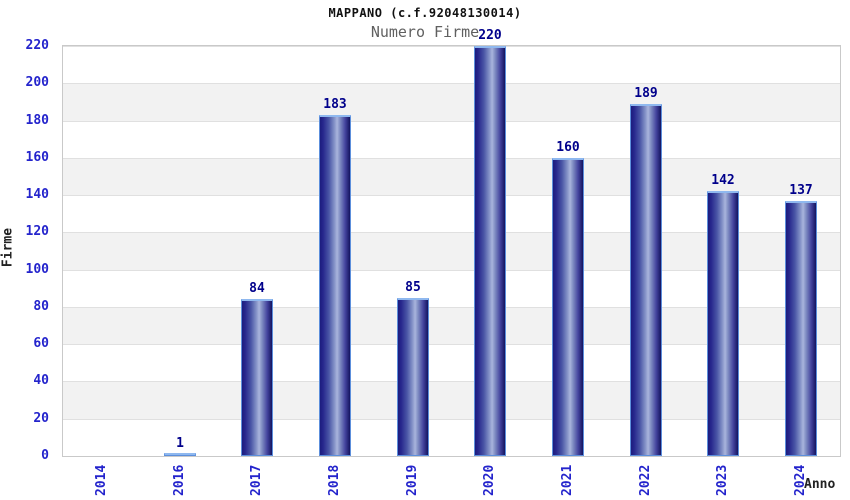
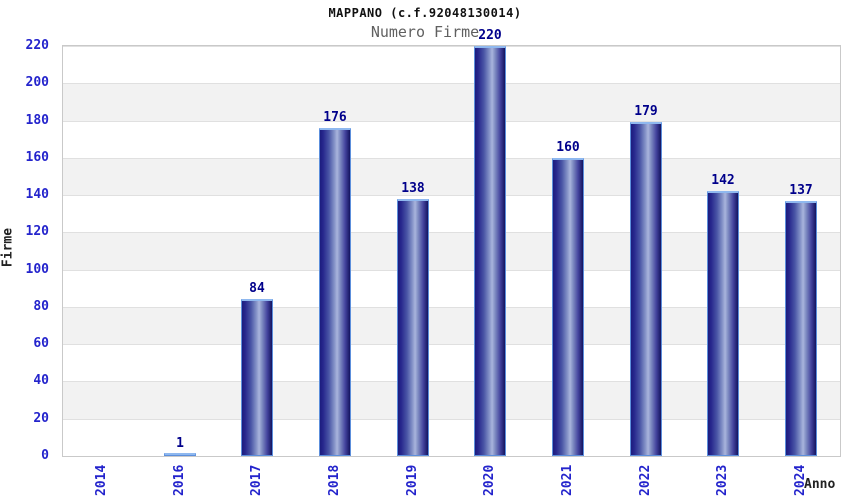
2018: 183 -> 176
2019: 85 -> 138
2022: 189 -> 179
